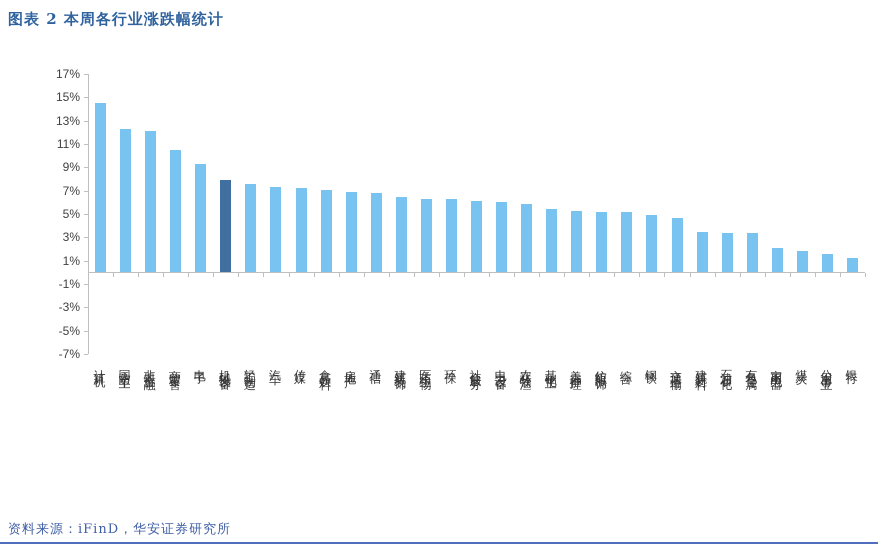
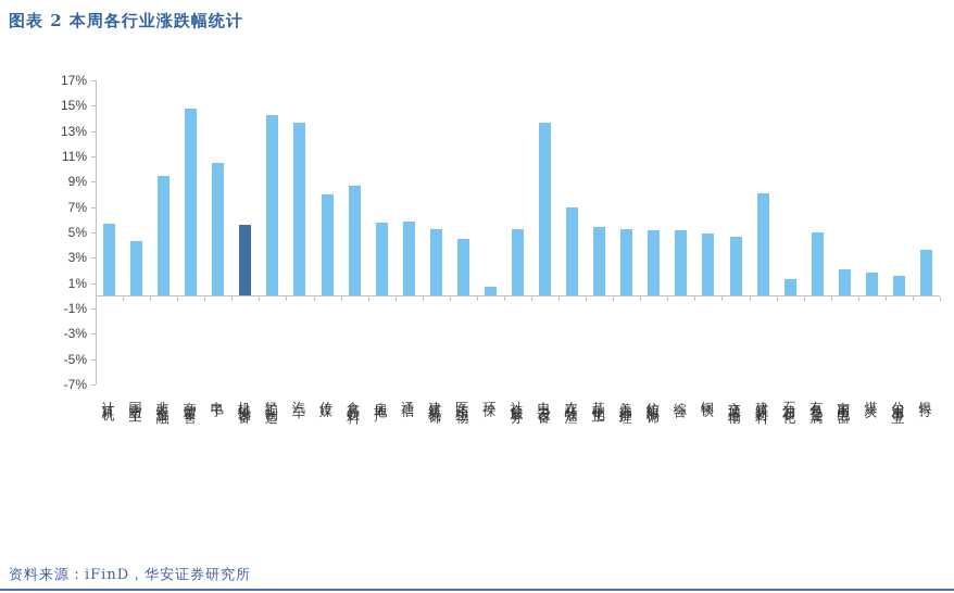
计算机: 14.5% -> 5.7%
国防军工: 12.3% -> 4.3%
非银金融: 12.1% -> 9.5%
商贸零售: 10.5% -> 14.8%
电子: 9.3% -> 10.5%
机械设备: 7.9% -> 5.6%
轻工制造: 7.6% -> 14.3%
汽车: 7.3% -> 13.7%
传媒: 7.2% -> 8.0%
食品饮料: 7.1% -> 8.7%
房地产: 6.9% -> 5.8%
通信: 6.8% -> 5.9%
建筑装饰: 6.5% -> 5.3%
医药生物: 6.3% -> 4.5%
环保: 6.3% -> 0.7%
社会服务: 6.1% -> 5.3%
电力设备: 6.0% -> 13.7%
农林牧渔: 5.9% -> 7.0%
建筑材料: 3.5% -> 8.1%
石油石化: 3.4% -> 1.3%
有色金属: 3.4% -> 5.0%
银行: 1.2% -> 3.6%
